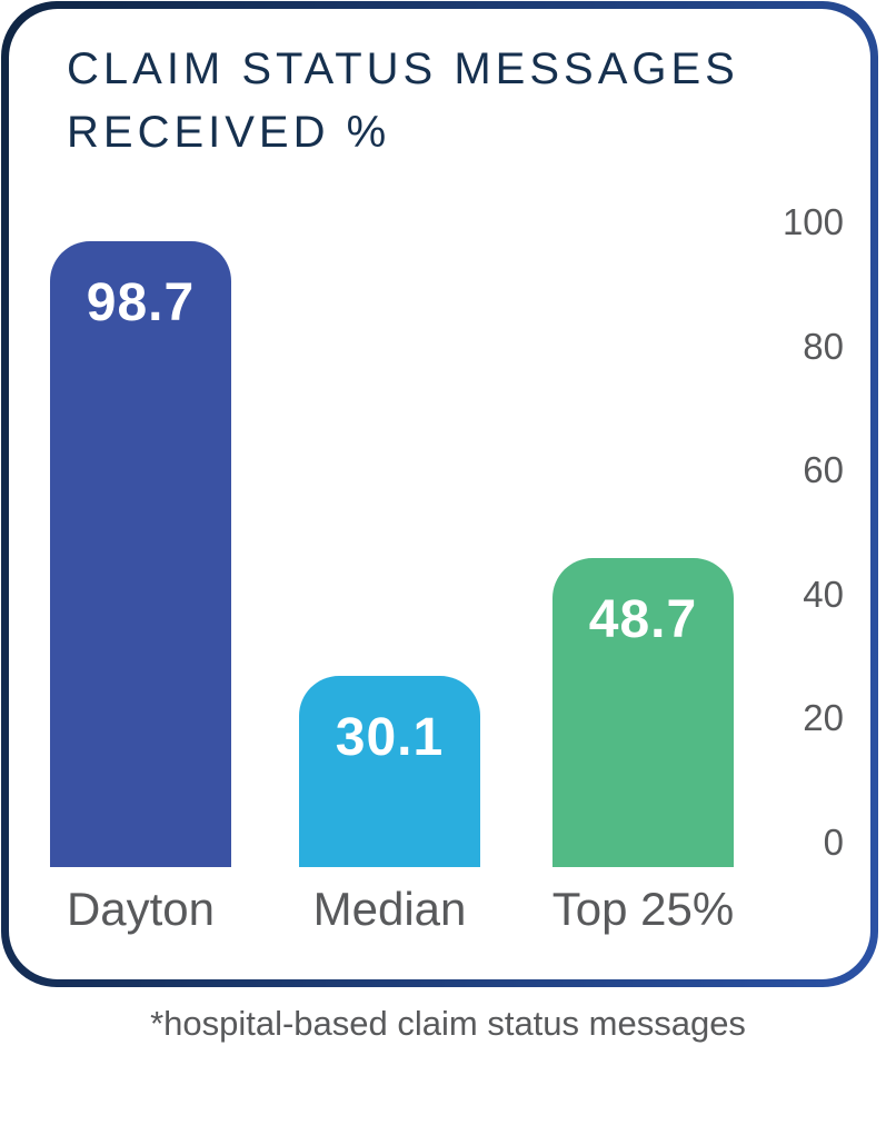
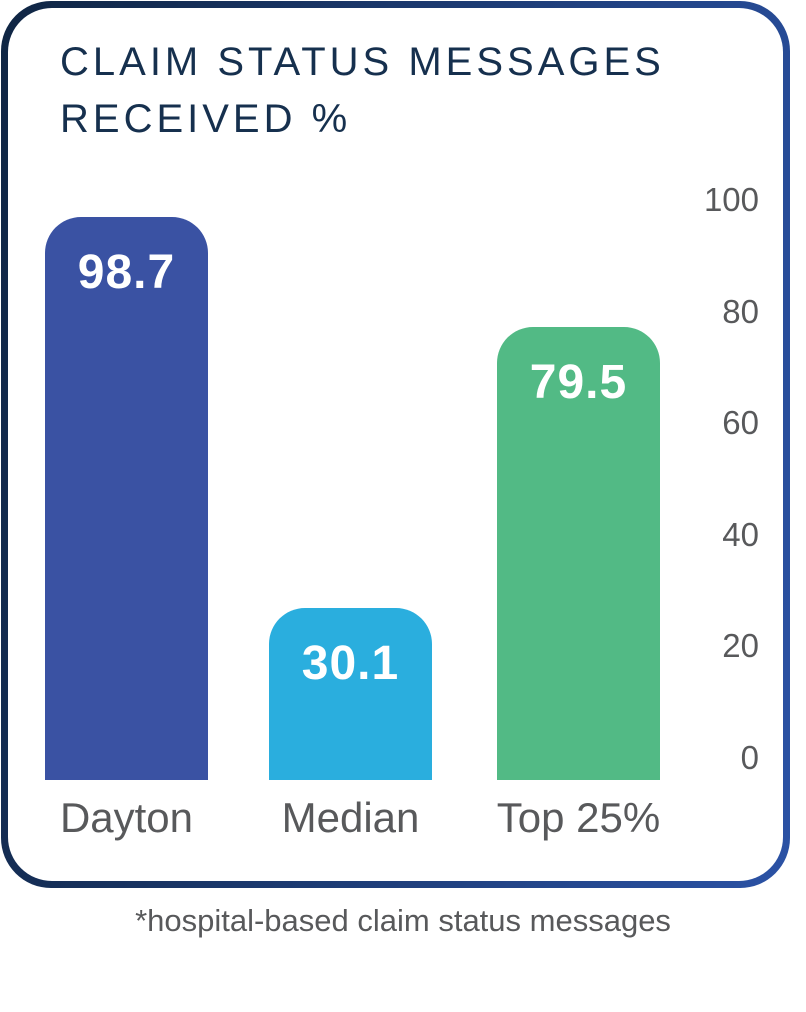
Top 25%: 48.7 -> 79.5
